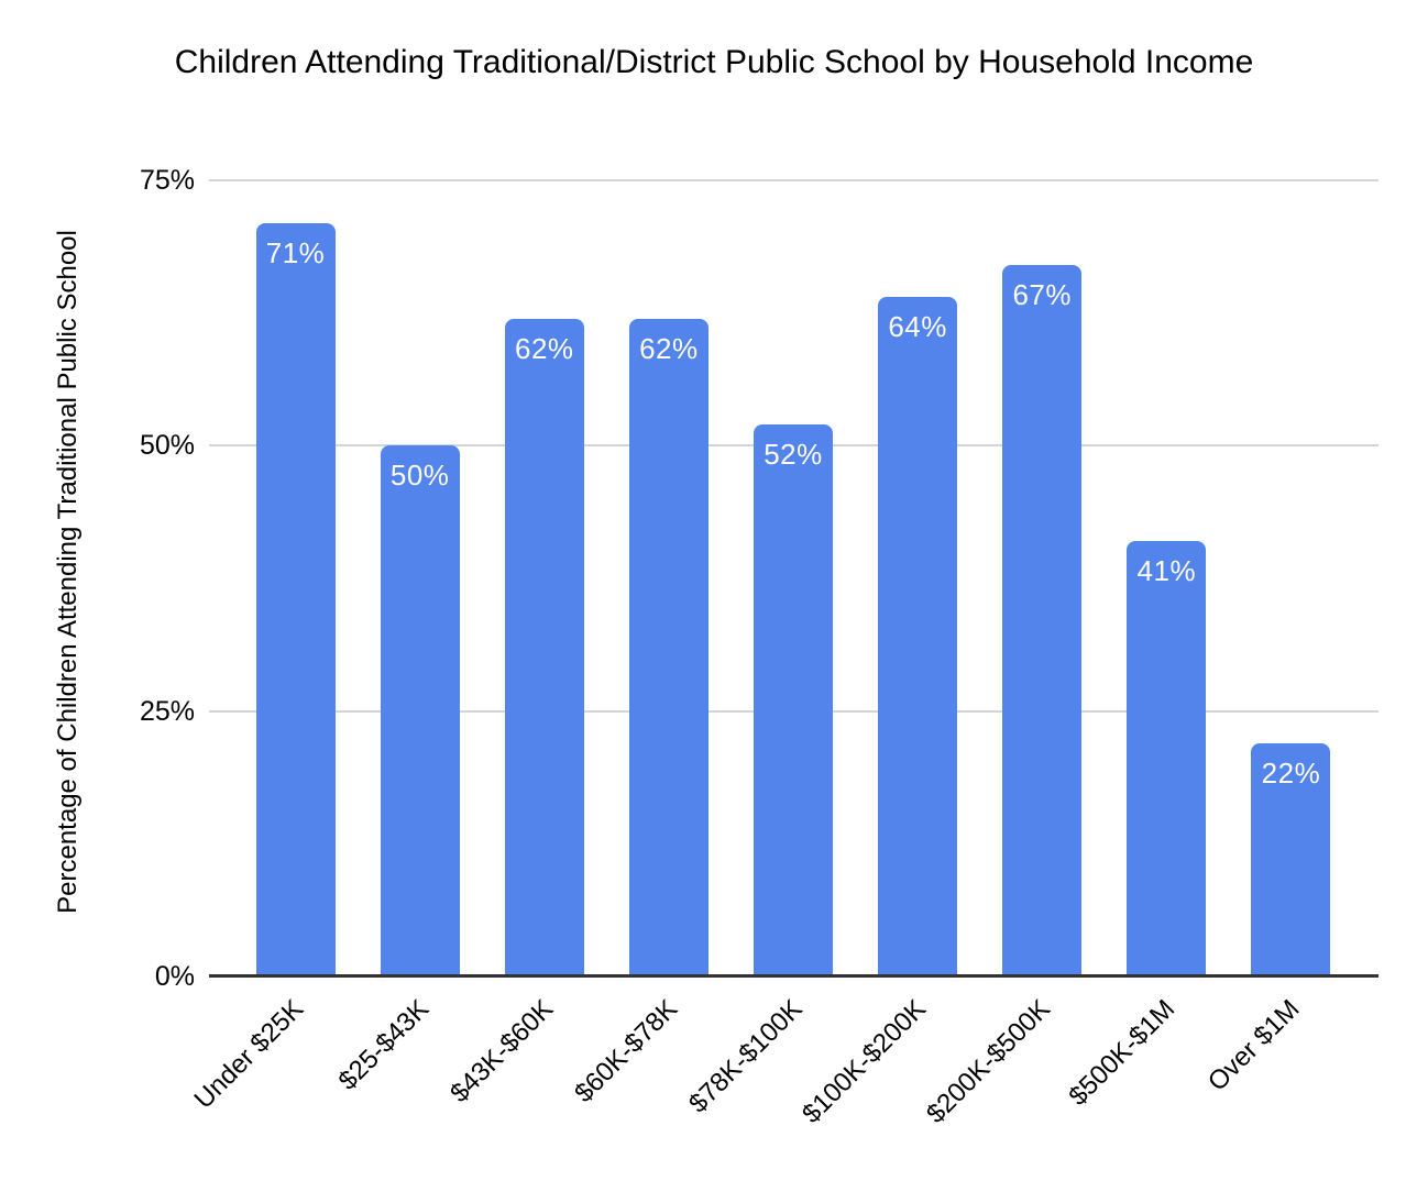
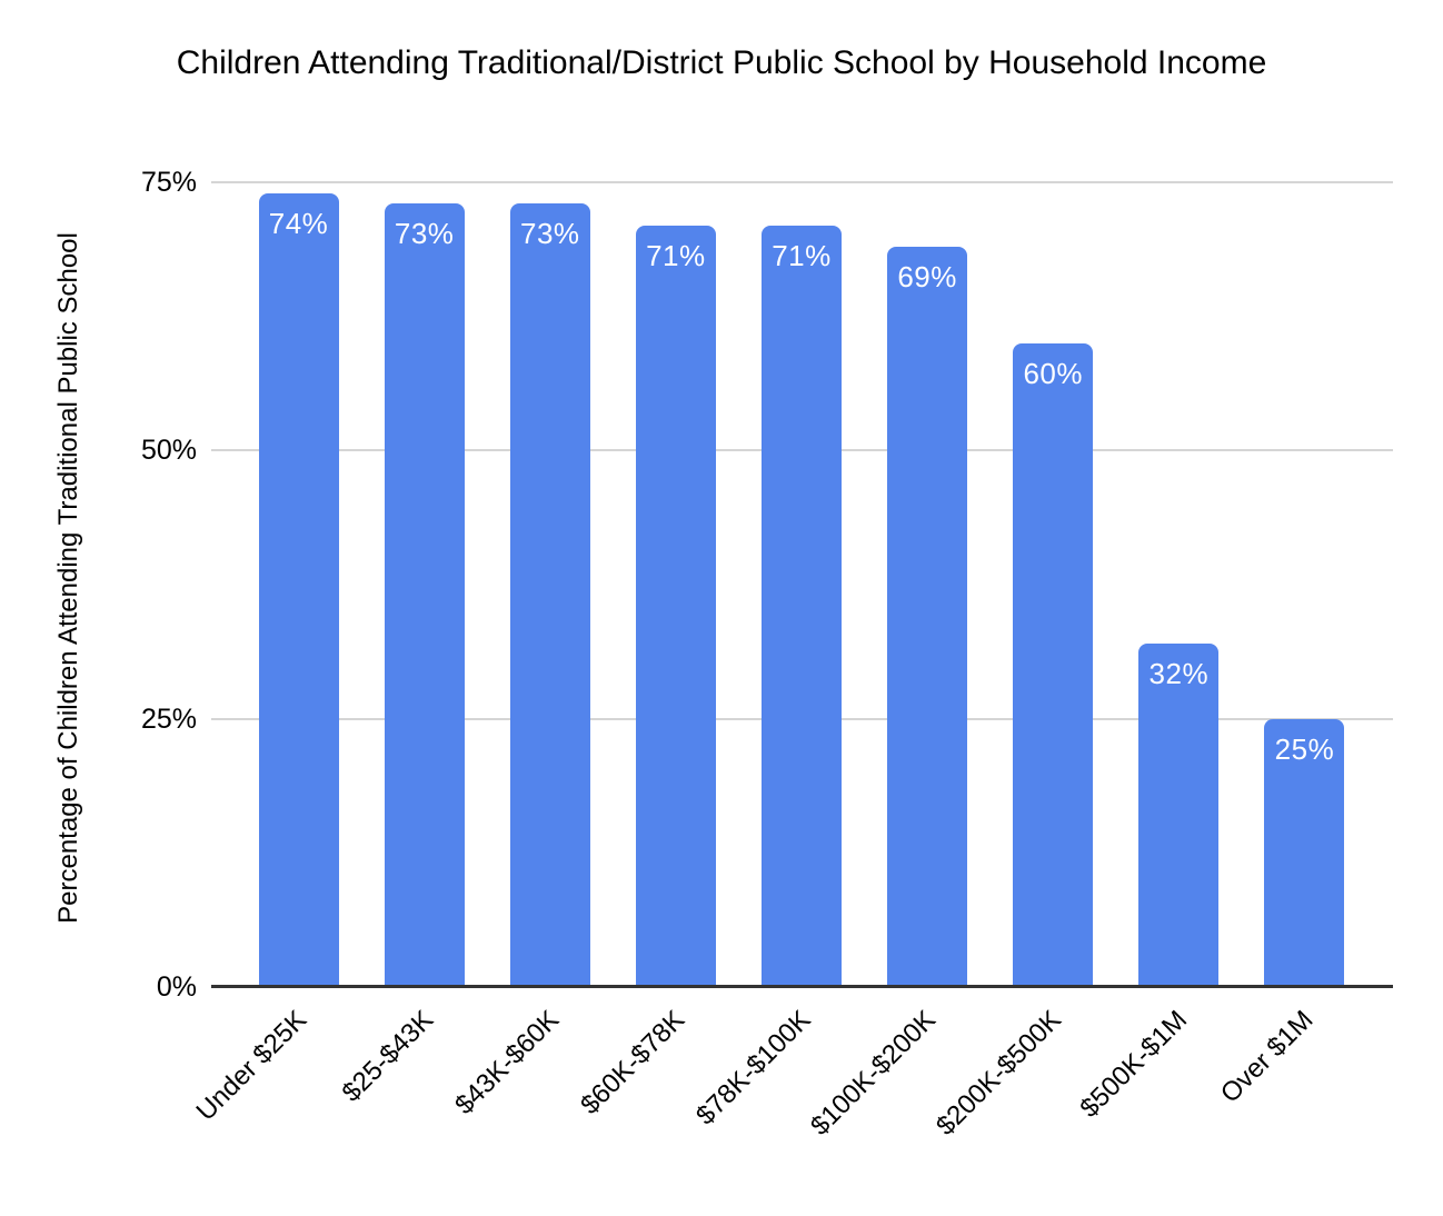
Under $25K: 71% -> 74%
$25-$43K: 50% -> 73%
$43K-$60K: 62% -> 73%
$60K-$78K: 62% -> 71%
$78K-$100K: 52% -> 71%
$100K-$200K: 64% -> 69%
$200K-$500K: 67% -> 60%
$500K-$1M: 41% -> 32%
Over $1M: 22% -> 25%
